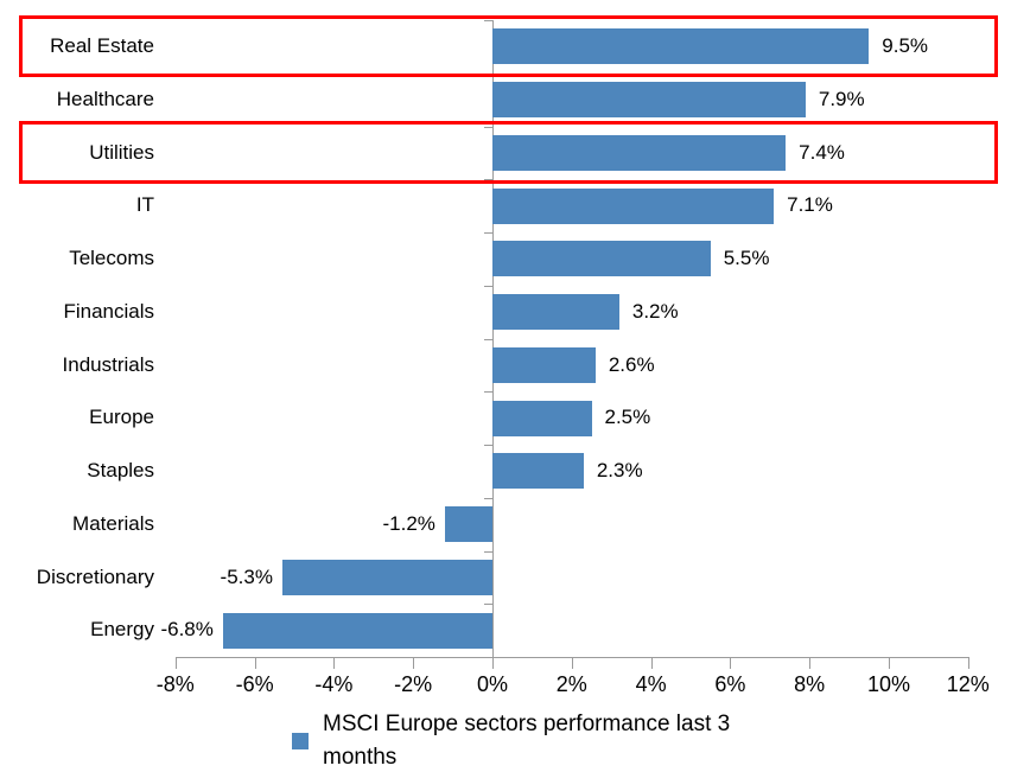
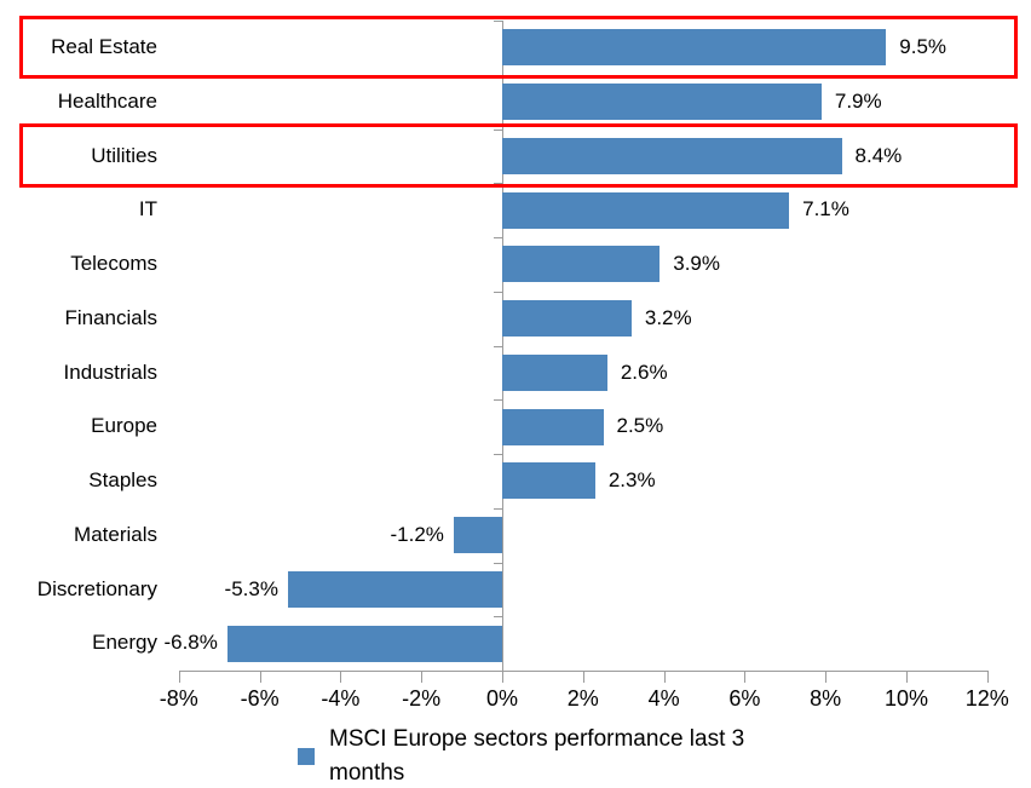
Utilities: 7.4% -> 8.4%
Telecoms: 5.5% -> 3.9%
